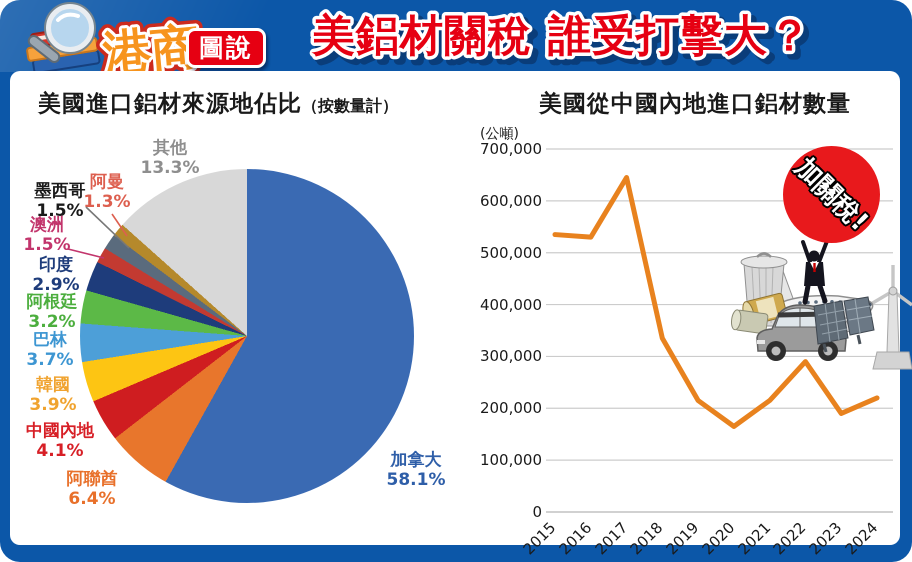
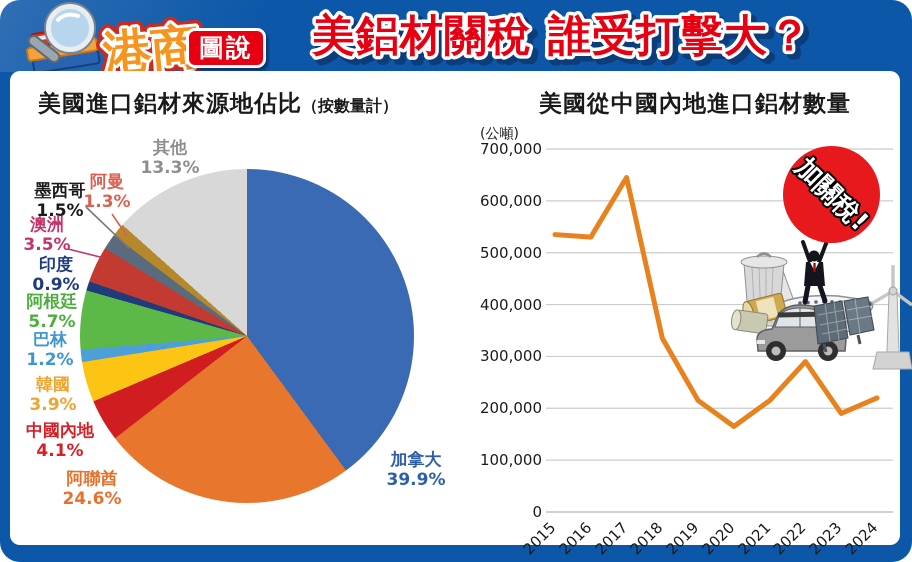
美國進口鋁材來源地佔比（按數量計）/加拿大: 58.1% -> 39.9%
美國進口鋁材來源地佔比（按數量計）/阿聯酋: 6.4% -> 24.6%
美國進口鋁材來源地佔比（按數量計）/巴林: 3.7% -> 1.2%
美國進口鋁材來源地佔比（按數量計）/阿根廷: 3.2% -> 5.7%
美國進口鋁材來源地佔比（按數量計）/印度: 2.9% -> 0.9%
美國進口鋁材來源地佔比（按數量計）/澳洲: 1.5% -> 3.5%
